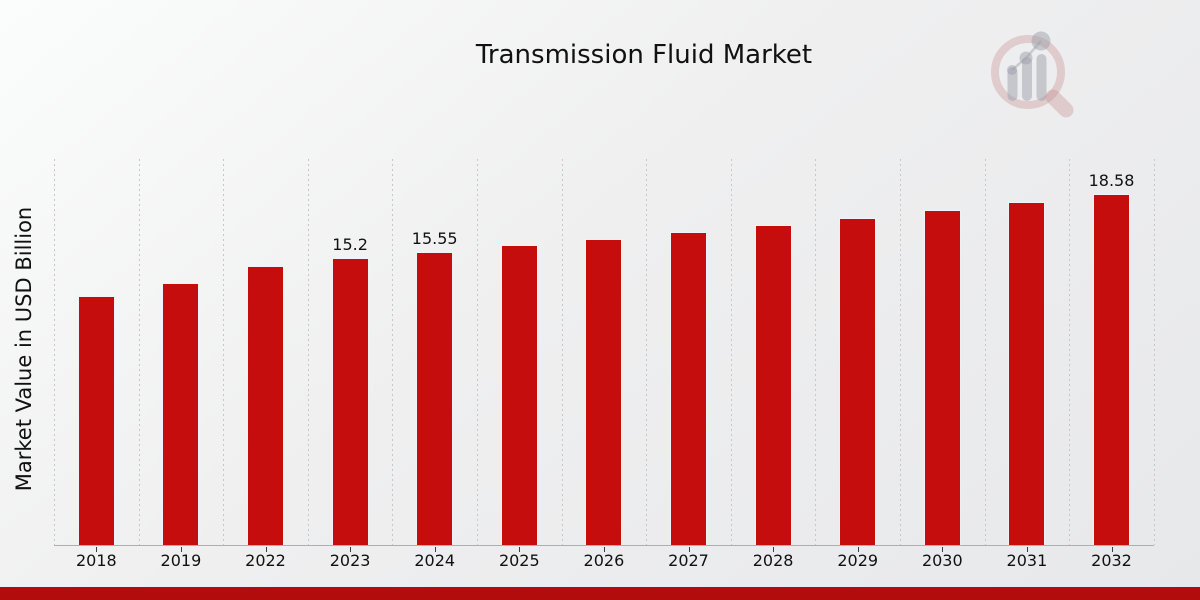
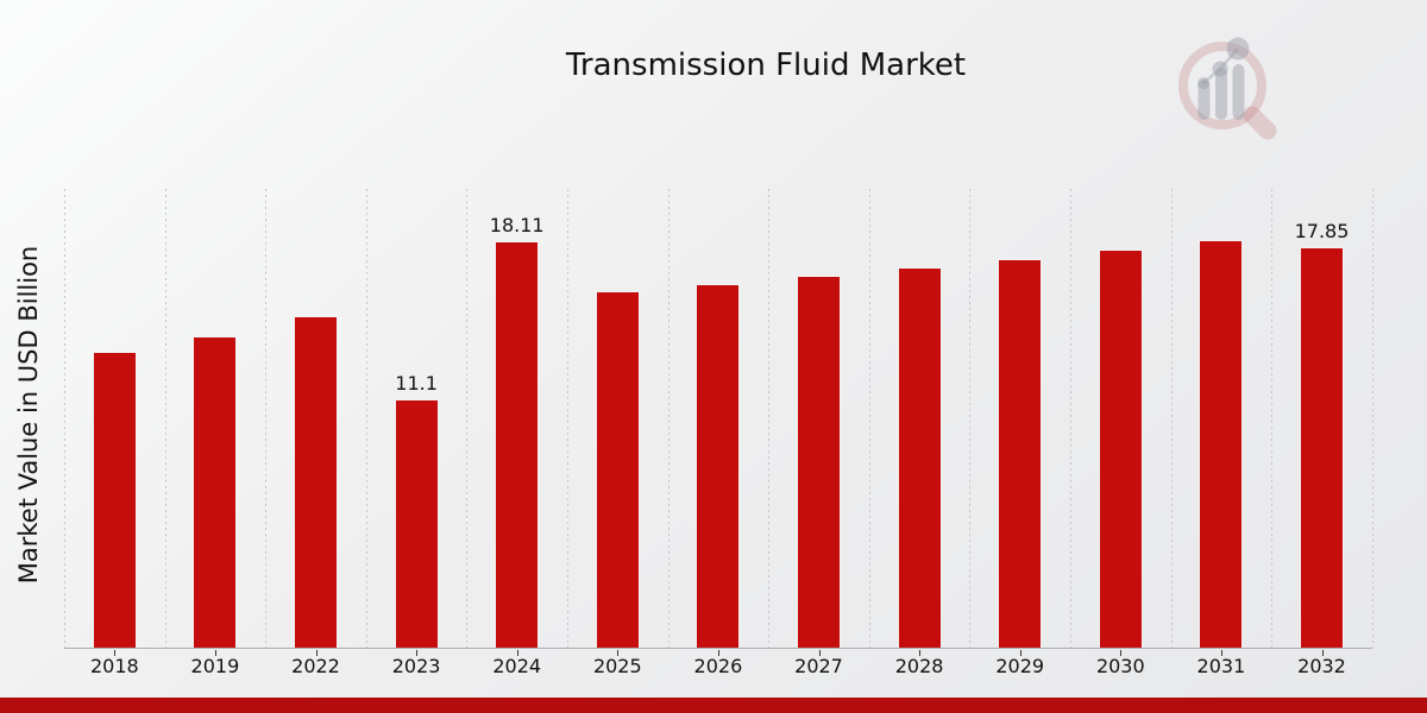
2023: 15.2 -> 11.1
2024: 15.55 -> 18.11
2032: 18.58 -> 17.85
